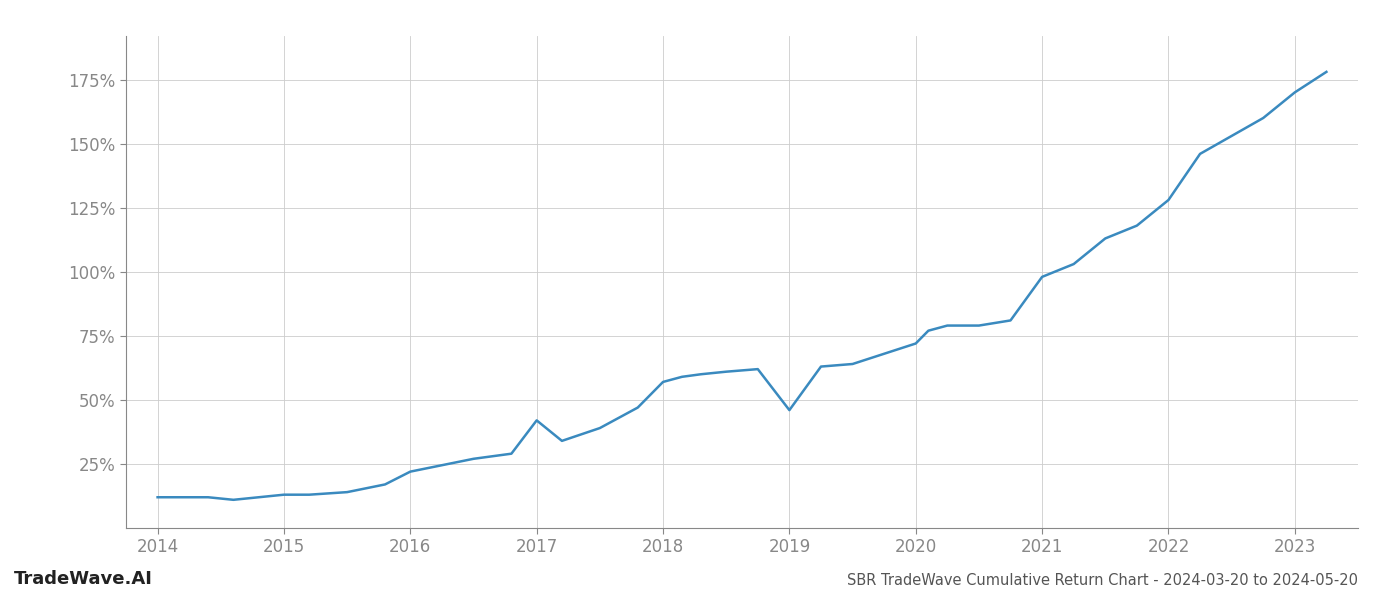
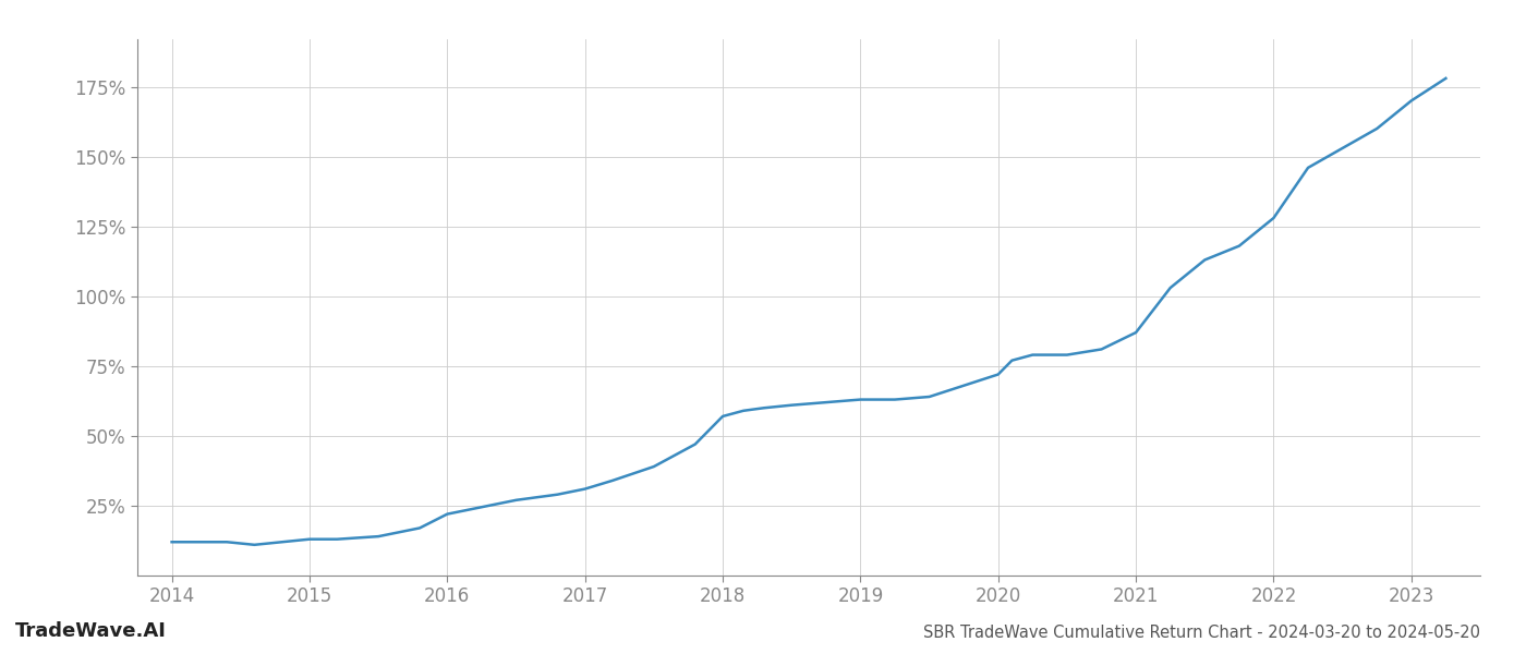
2017: 42% -> 31%
2019: 46% -> 63%
2021: 98% -> 87%
